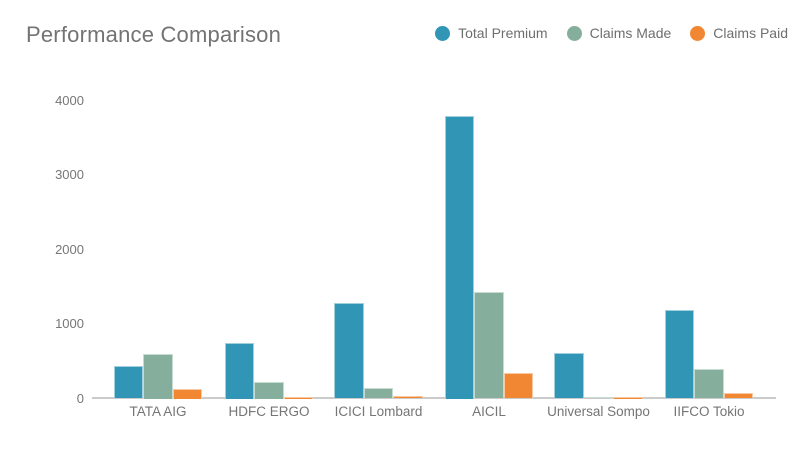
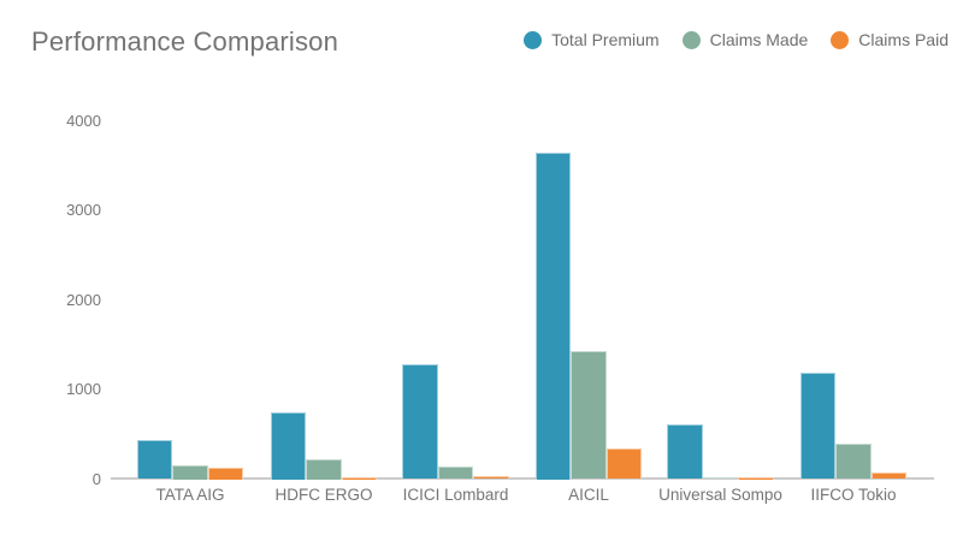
Claims Made/TATA AIG: 600 -> 200
Total Premium/AICIL: 3800 -> 3600
